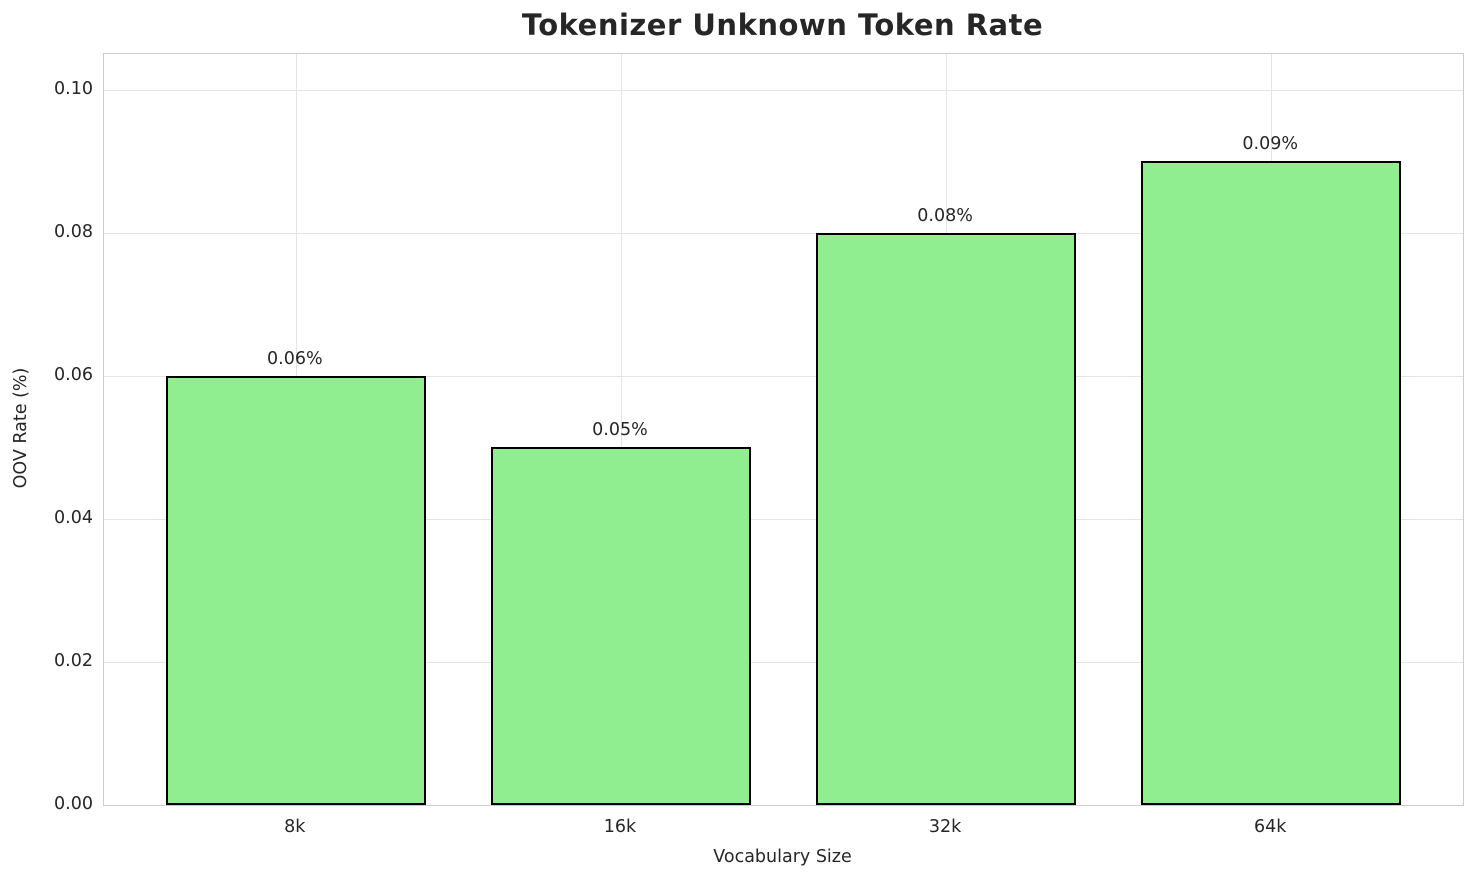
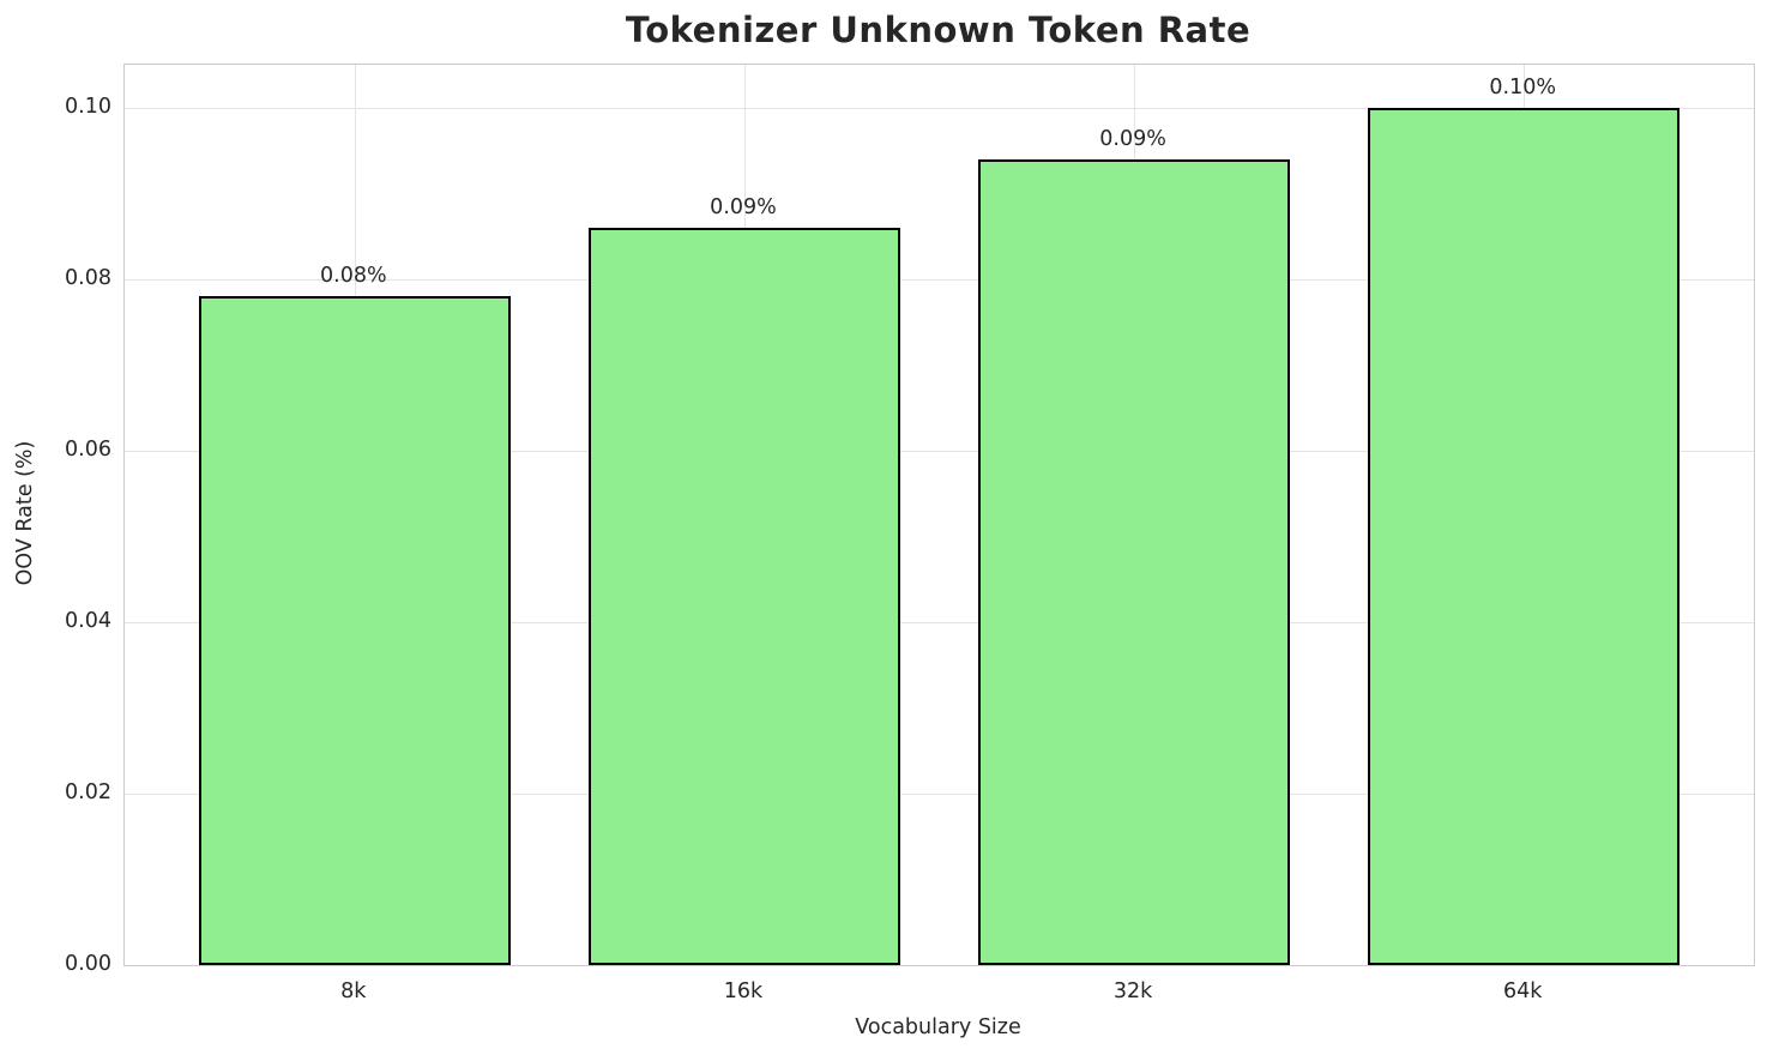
8k: 0.06% -> 0.08%
16k: 0.05% -> 0.09%
32k: 0.08% -> 0.09%
64k: 0.09% -> 0.10%
